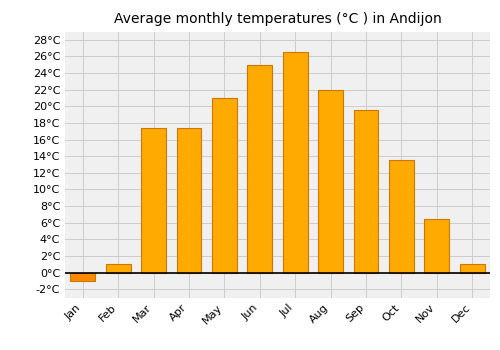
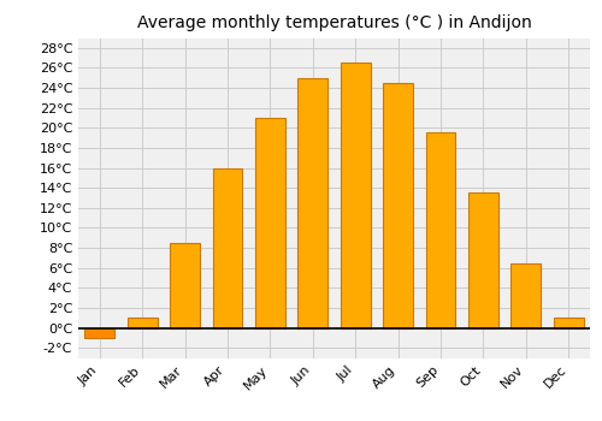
Mar: 17.4°C -> 8.5°C
Apr: 17.4°C -> 16.0°C
Aug: 22.0°C -> 24.5°C
